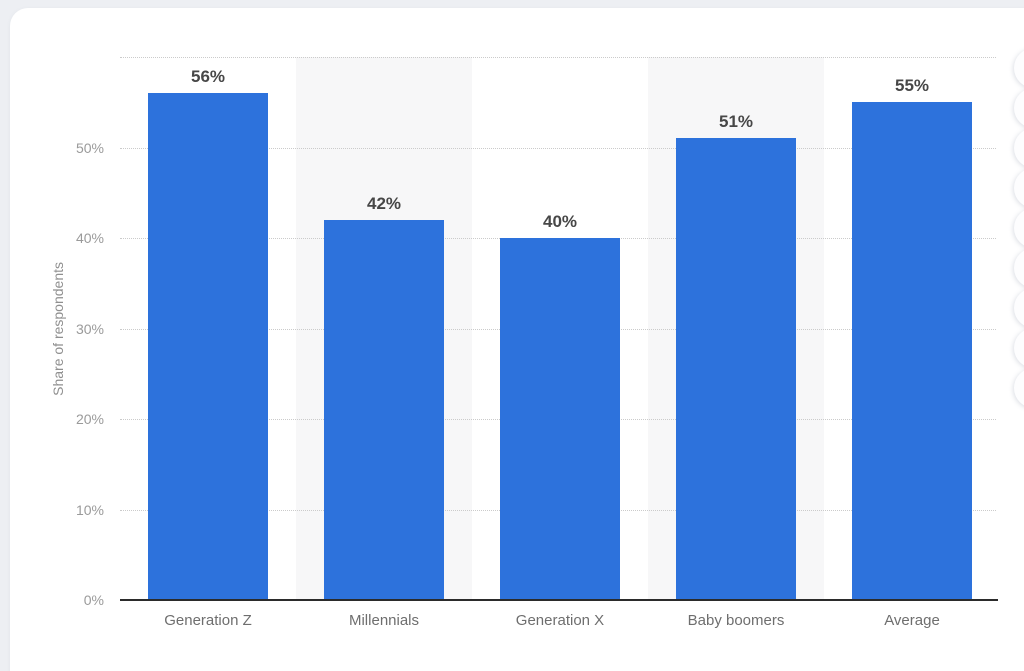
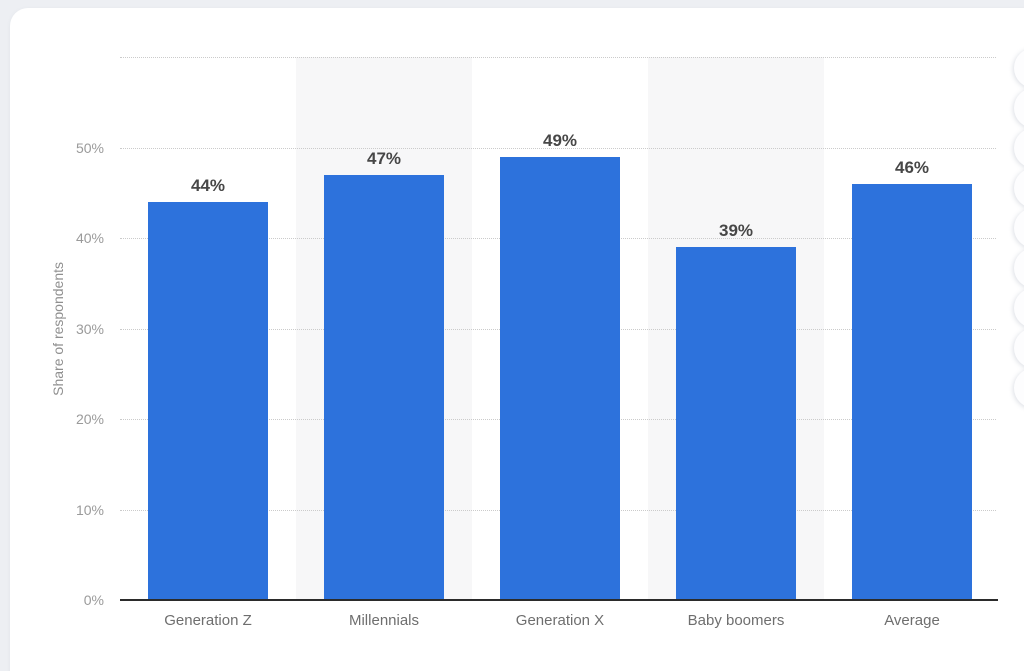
Generation Z: 56% -> 44%
Millennials: 42% -> 47%
Generation X: 40% -> 49%
Baby boomers: 51% -> 39%
Average: 55% -> 46%
